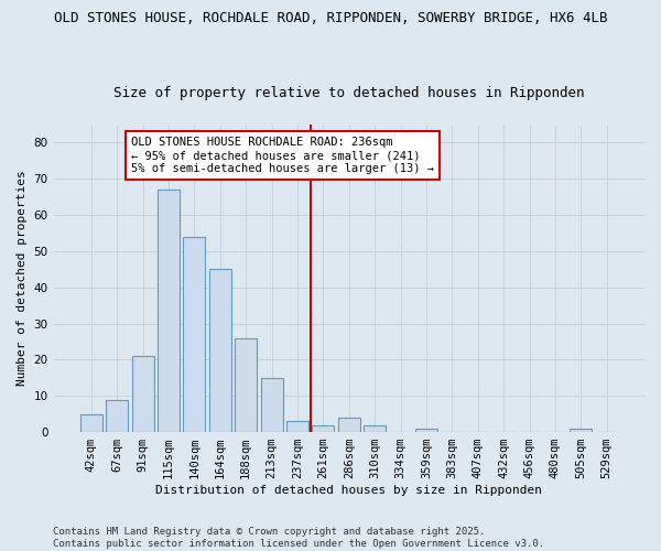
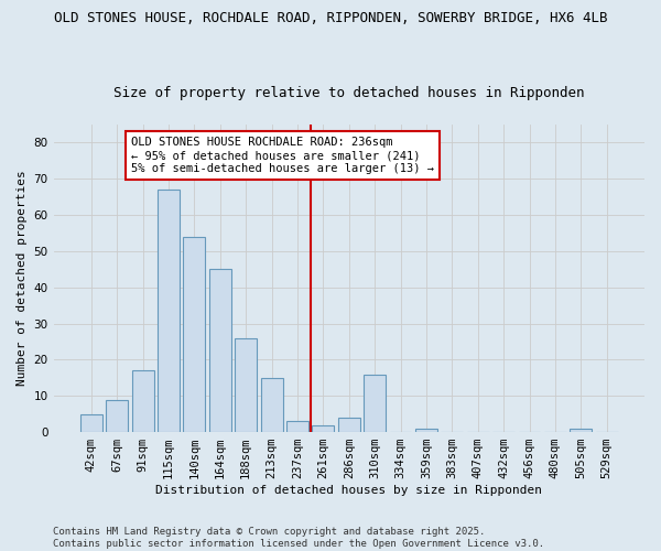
91sqm: 21 -> 17
310sqm: 2 -> 16
